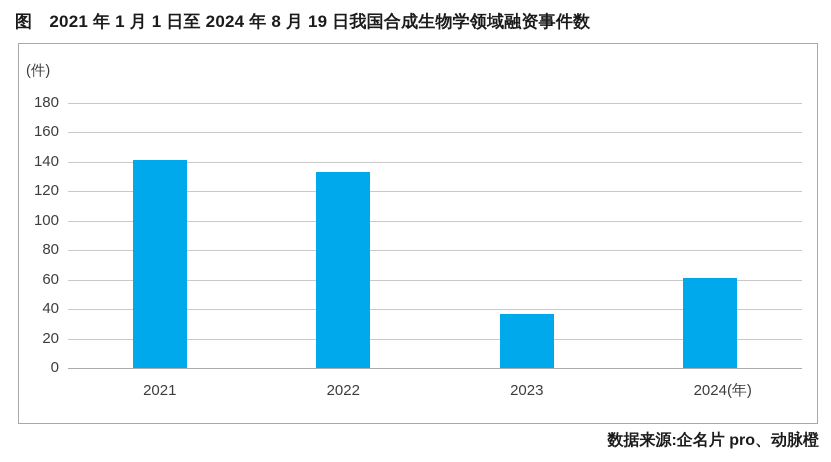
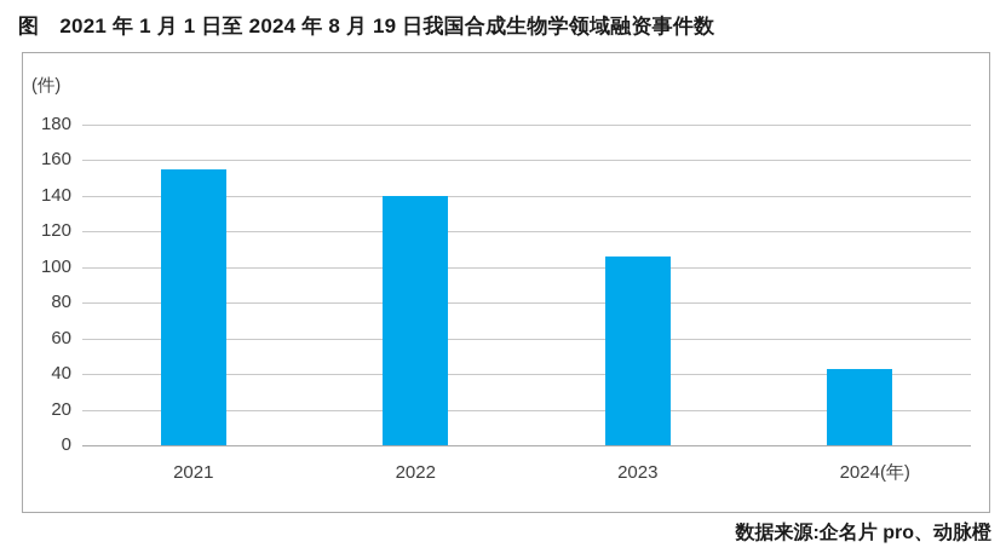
2021: 141 -> 155
2022: 133 -> 140
2023: 37 -> 106
2024: 61 -> 43
